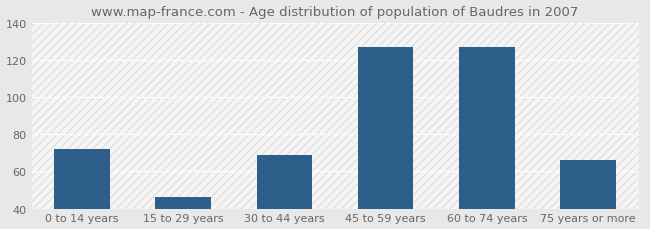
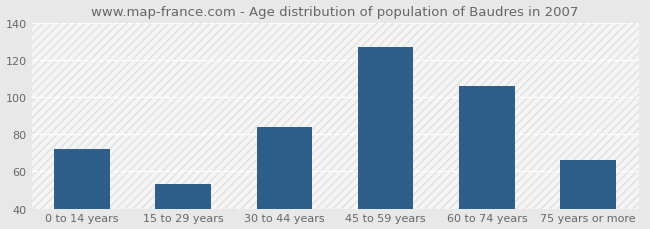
15 to 29 years: 46 -> 53
30 to 44 years: 69 -> 84
60 to 74 years: 127 -> 106
